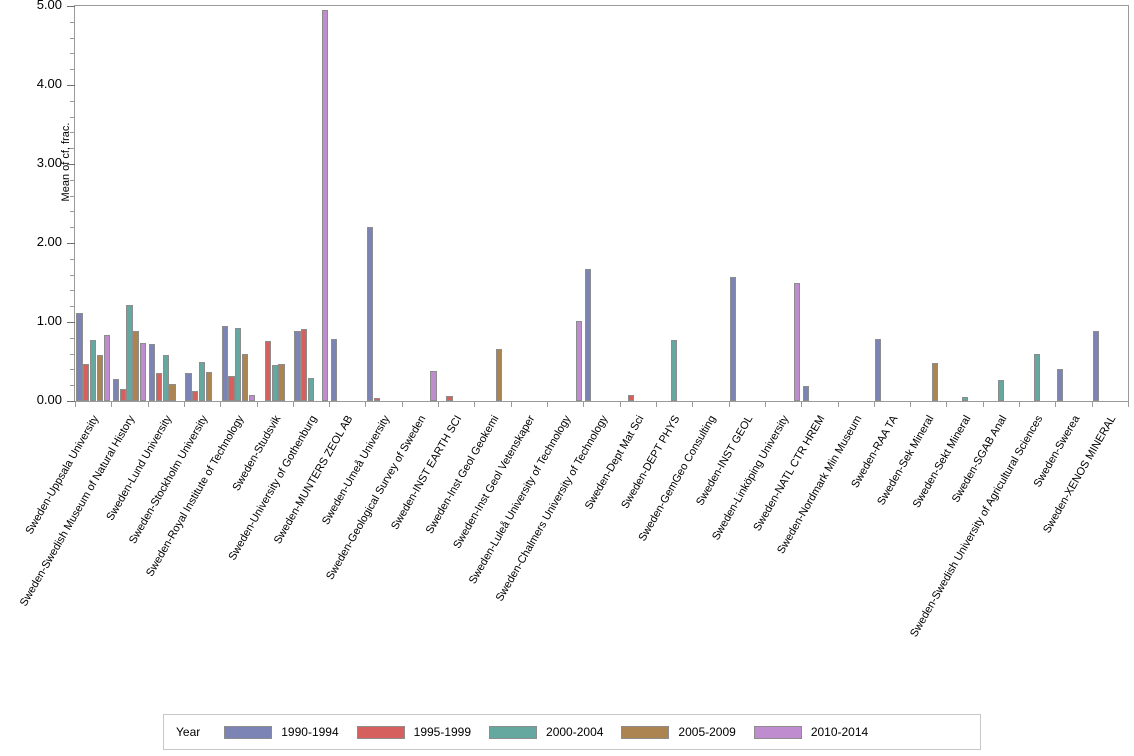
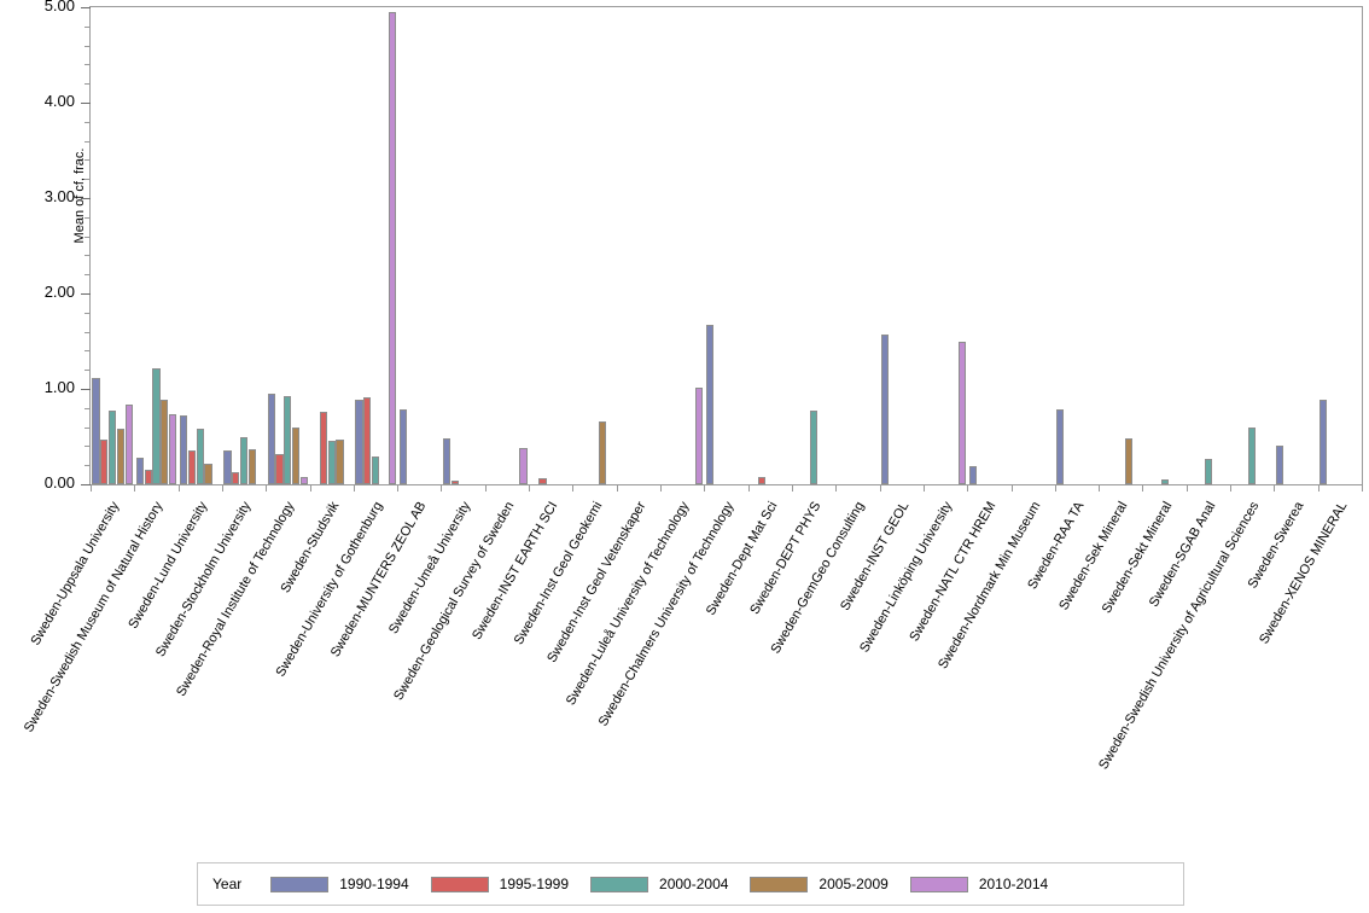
1990-1994/Sweden-Umeå University: 2.2 -> 0.5
